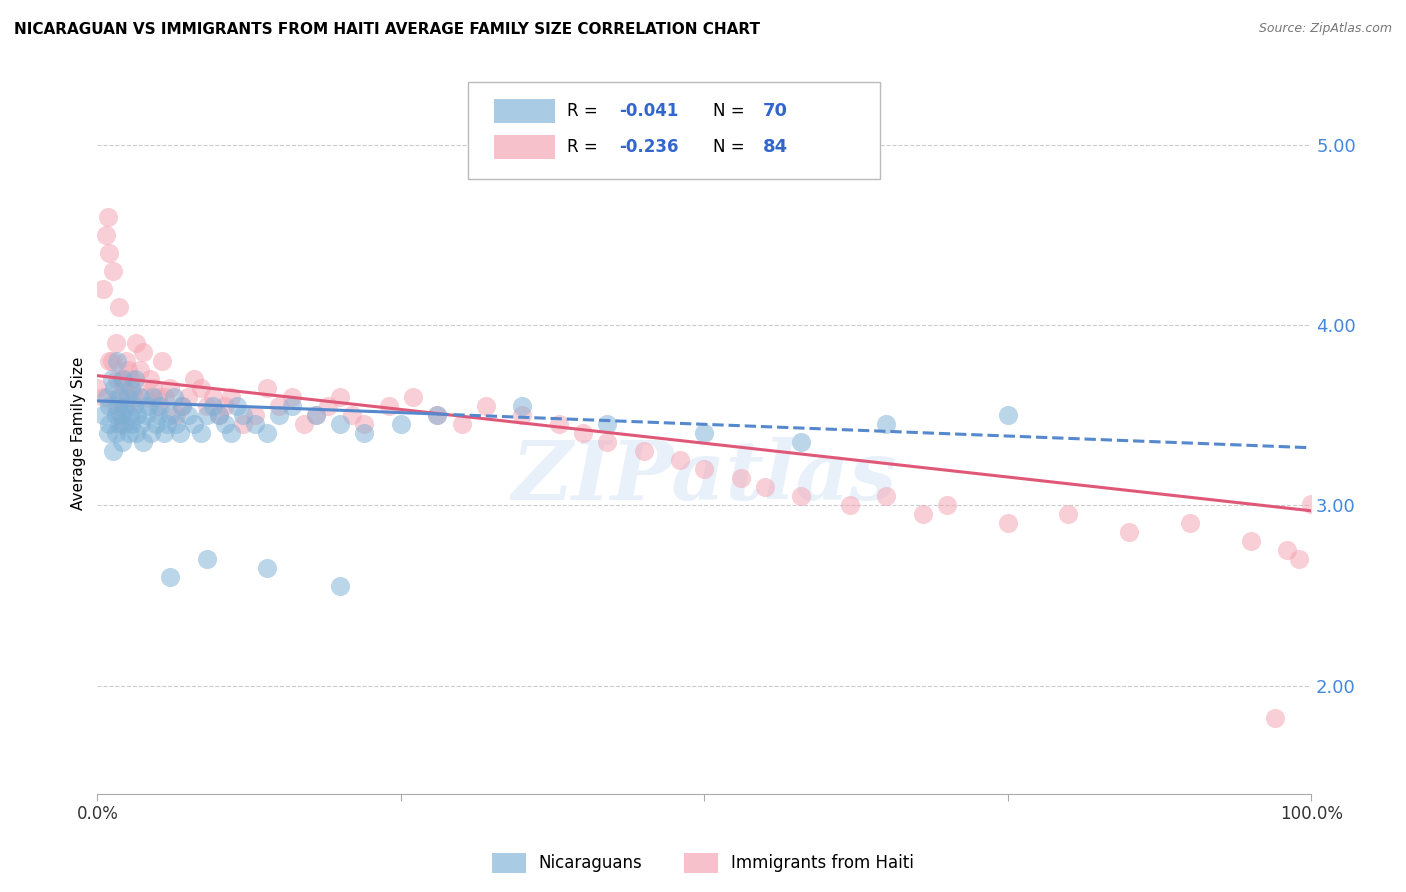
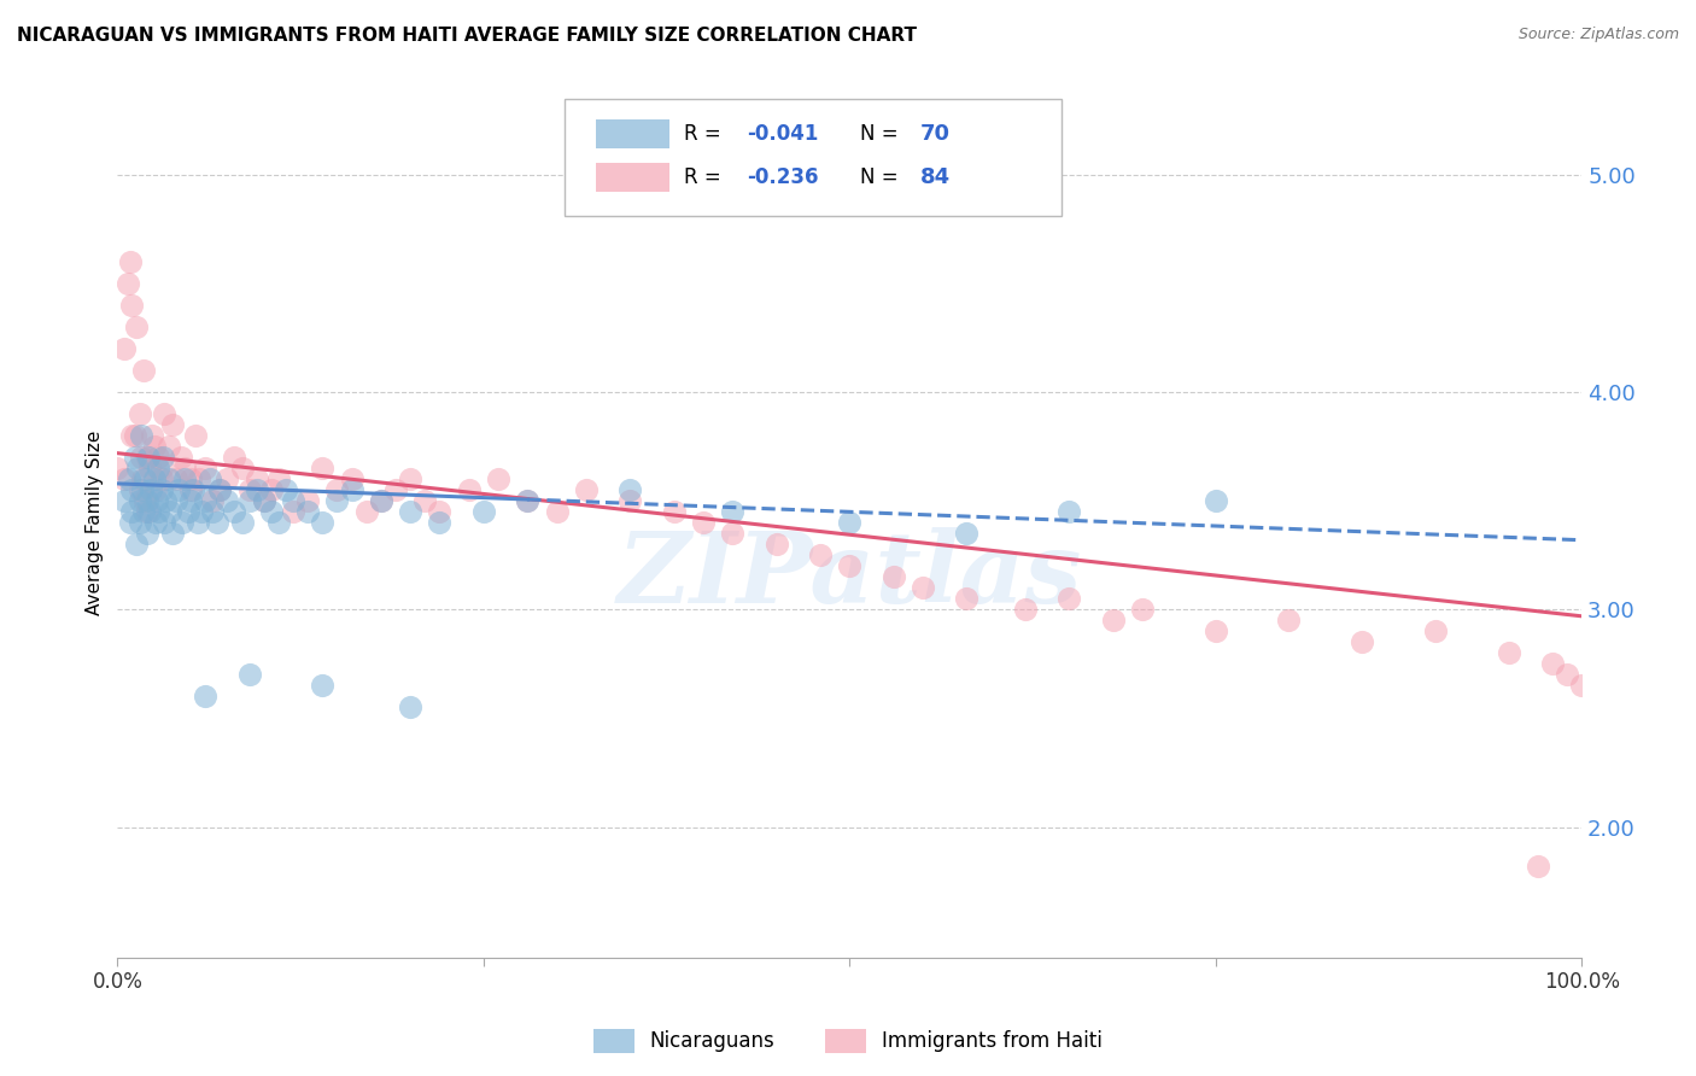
Immigrants from Haiti/100.0%: 3.01 -> 2.65
